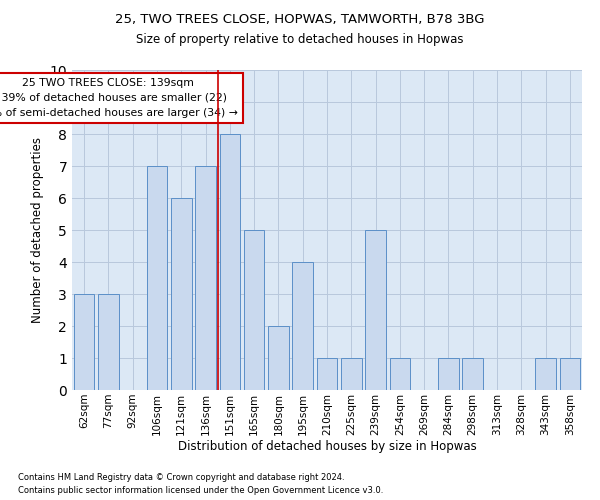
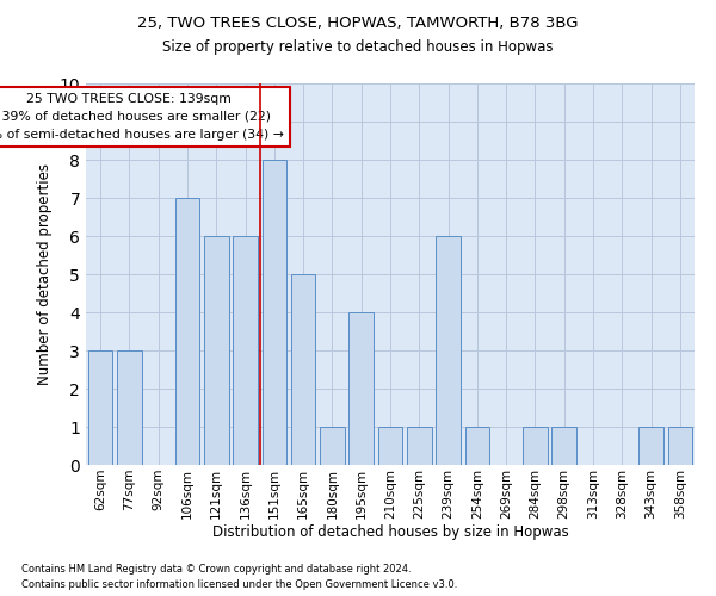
136sqm: 7 -> 6
180sqm: 2 -> 1
239sqm: 5 -> 6
